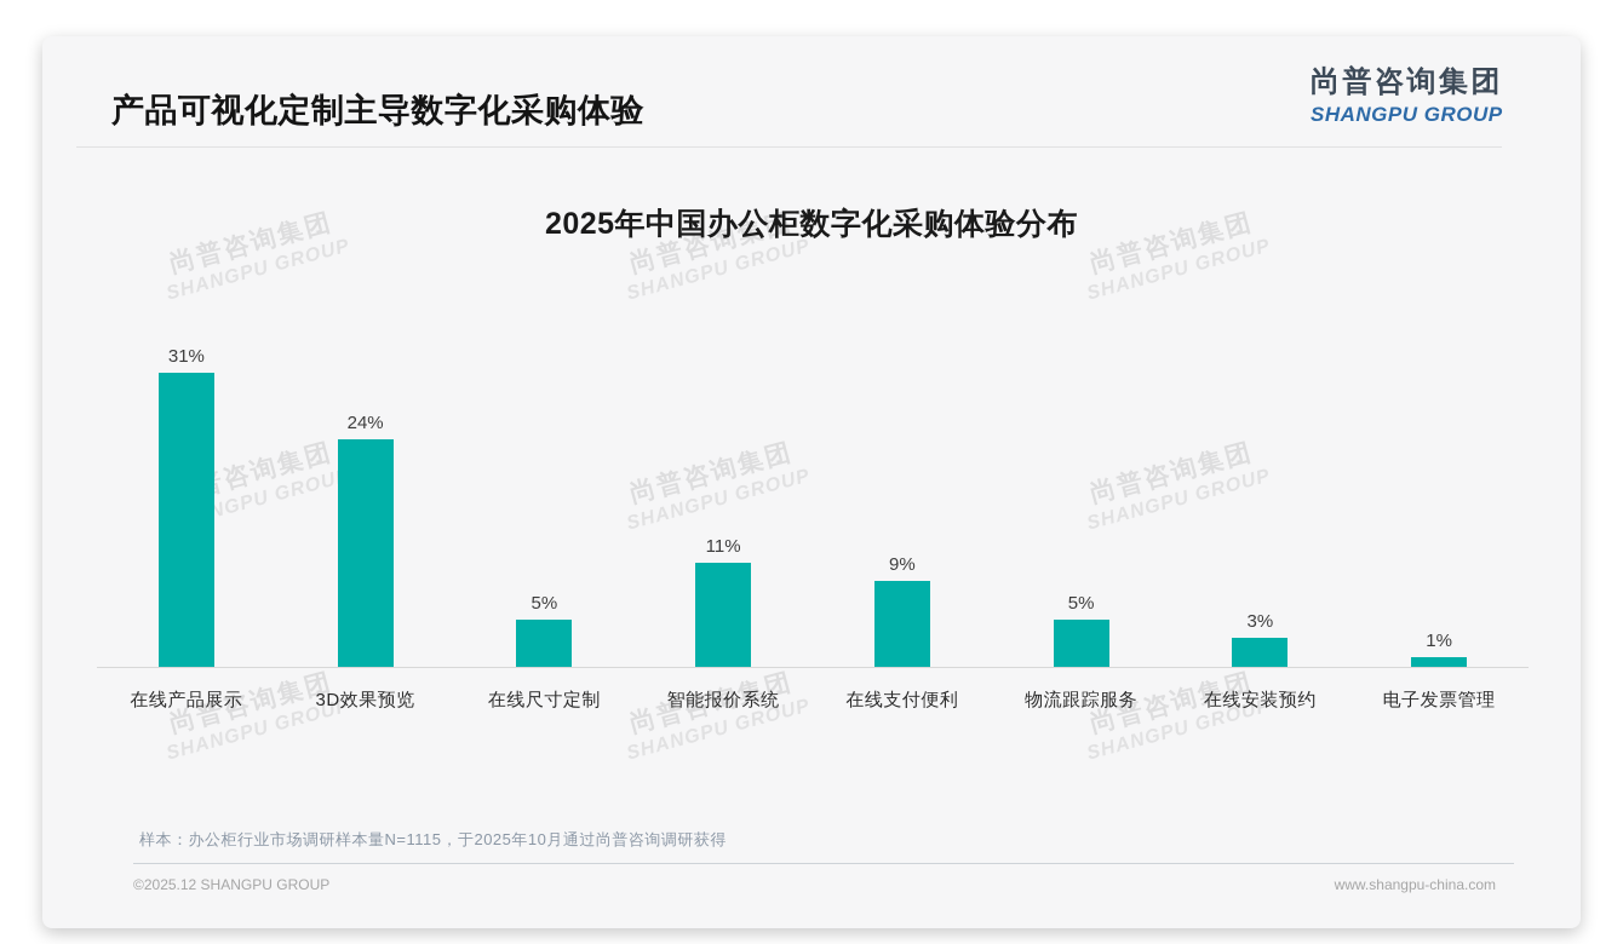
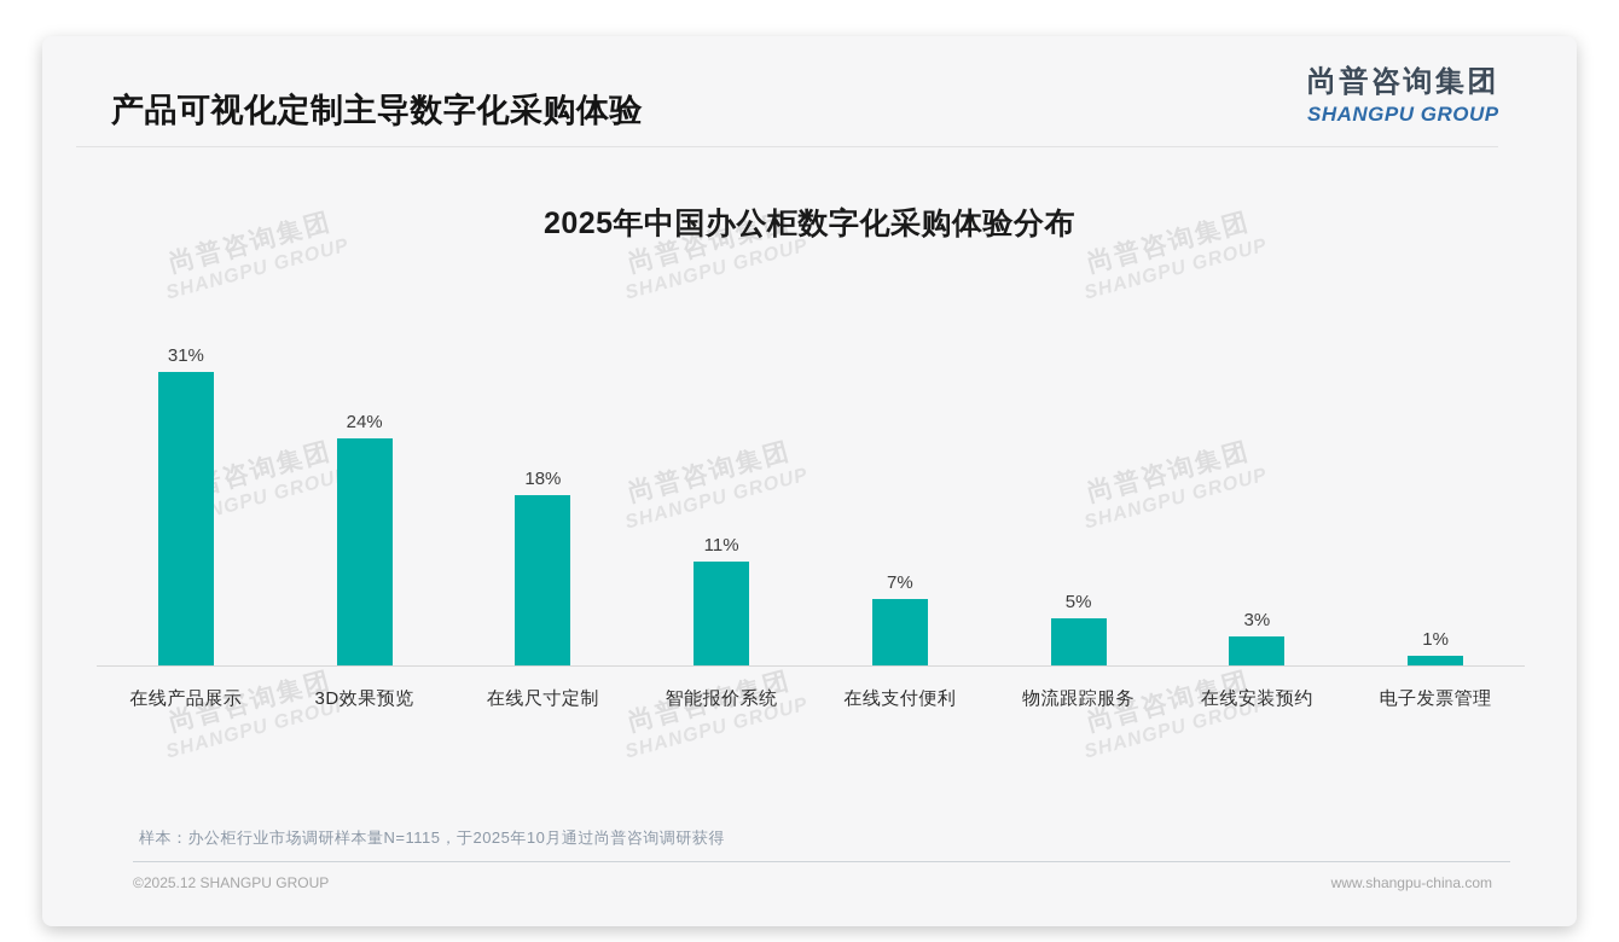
在线尺寸定制: 5% -> 18%
在线支付便利: 9% -> 7%
